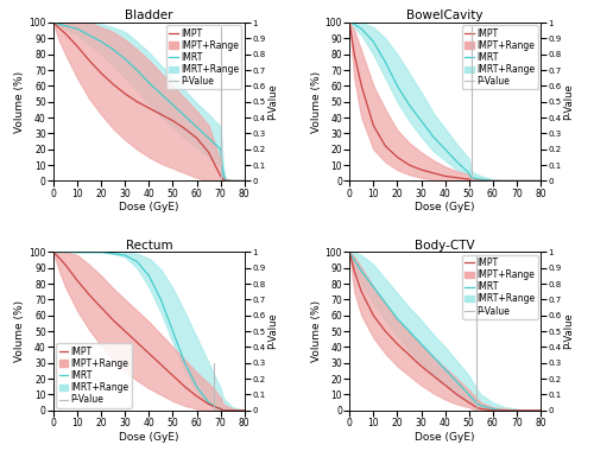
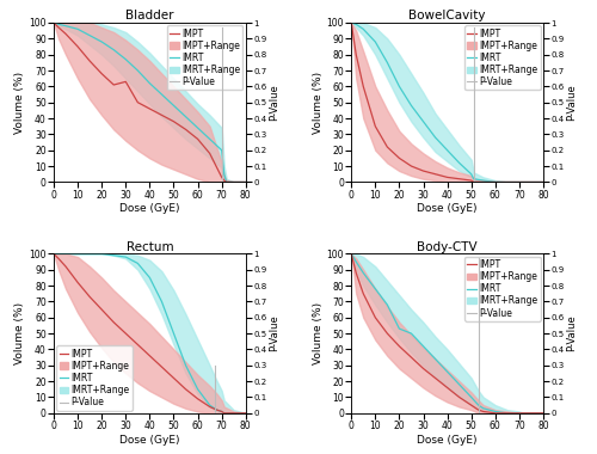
Bladder/IMPT/30: 55 -> 63
Body-CTV/IMRT/20: 58 -> 53
